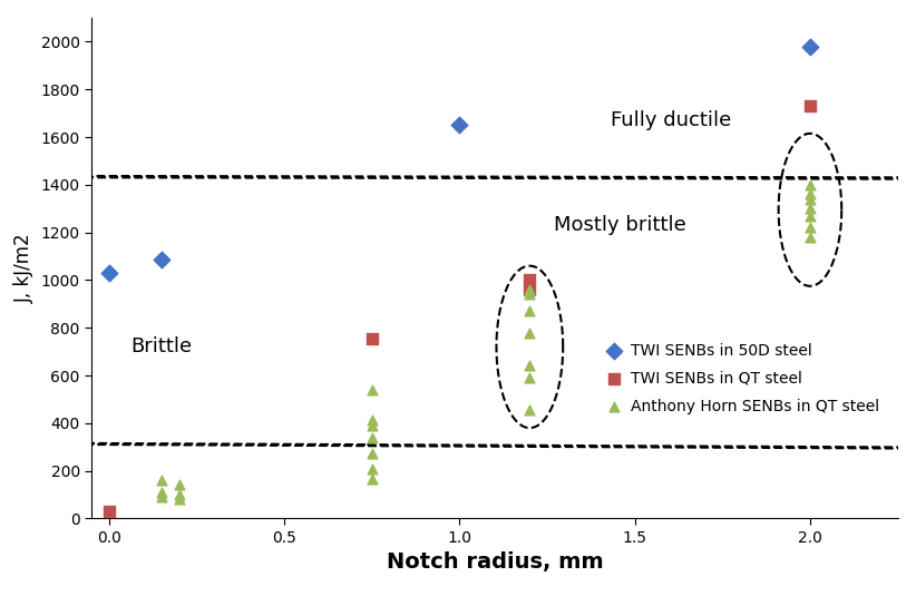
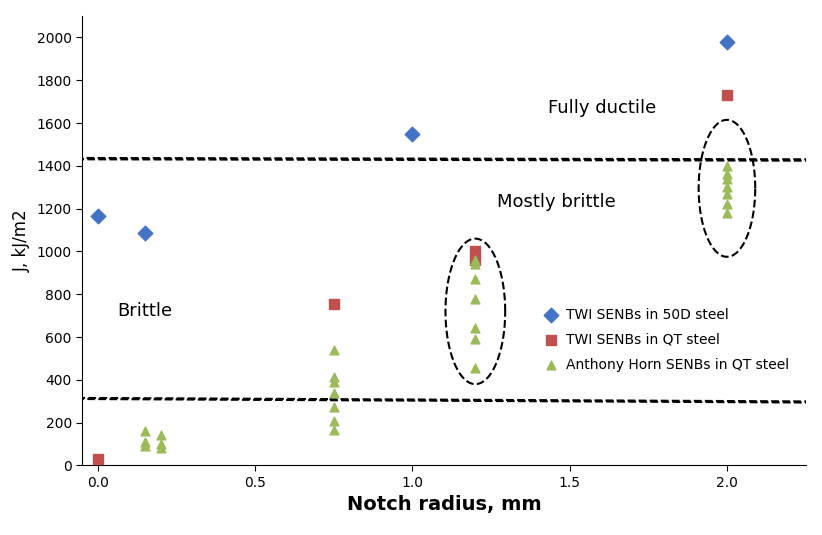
TWI SENBs in 50D steel/0.0: 1030 -> 1165
TWI SENBs in 50D steel/1.0: 1650 -> 1550
